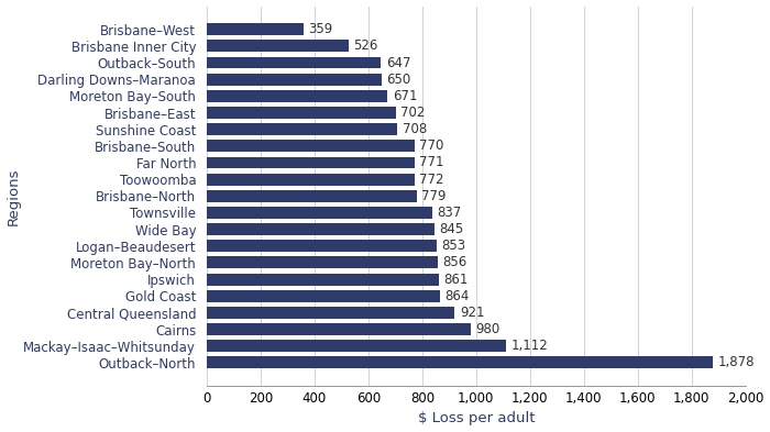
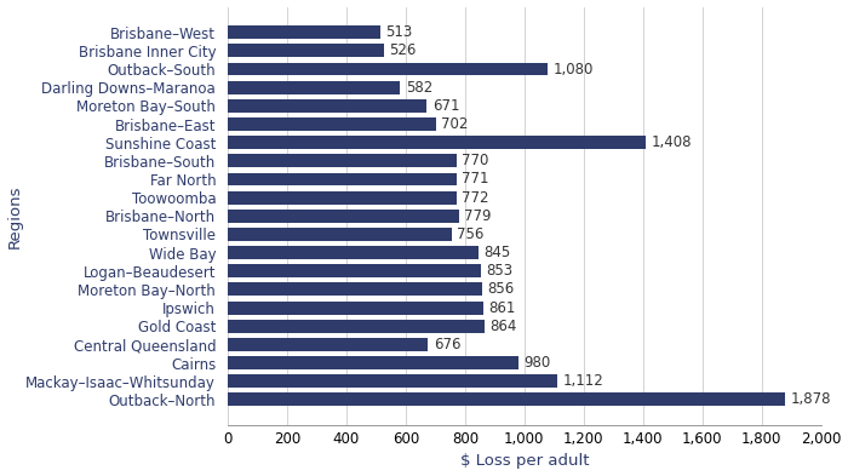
Brisbane–West: 359 -> 513
Outback–South: 647 -> 1,080
Darling Downs–Maranoa: 650 -> 582
Sunshine Coast: 708 -> 1,408
Townsville: 837 -> 756
Central Queensland: 921 -> 676
